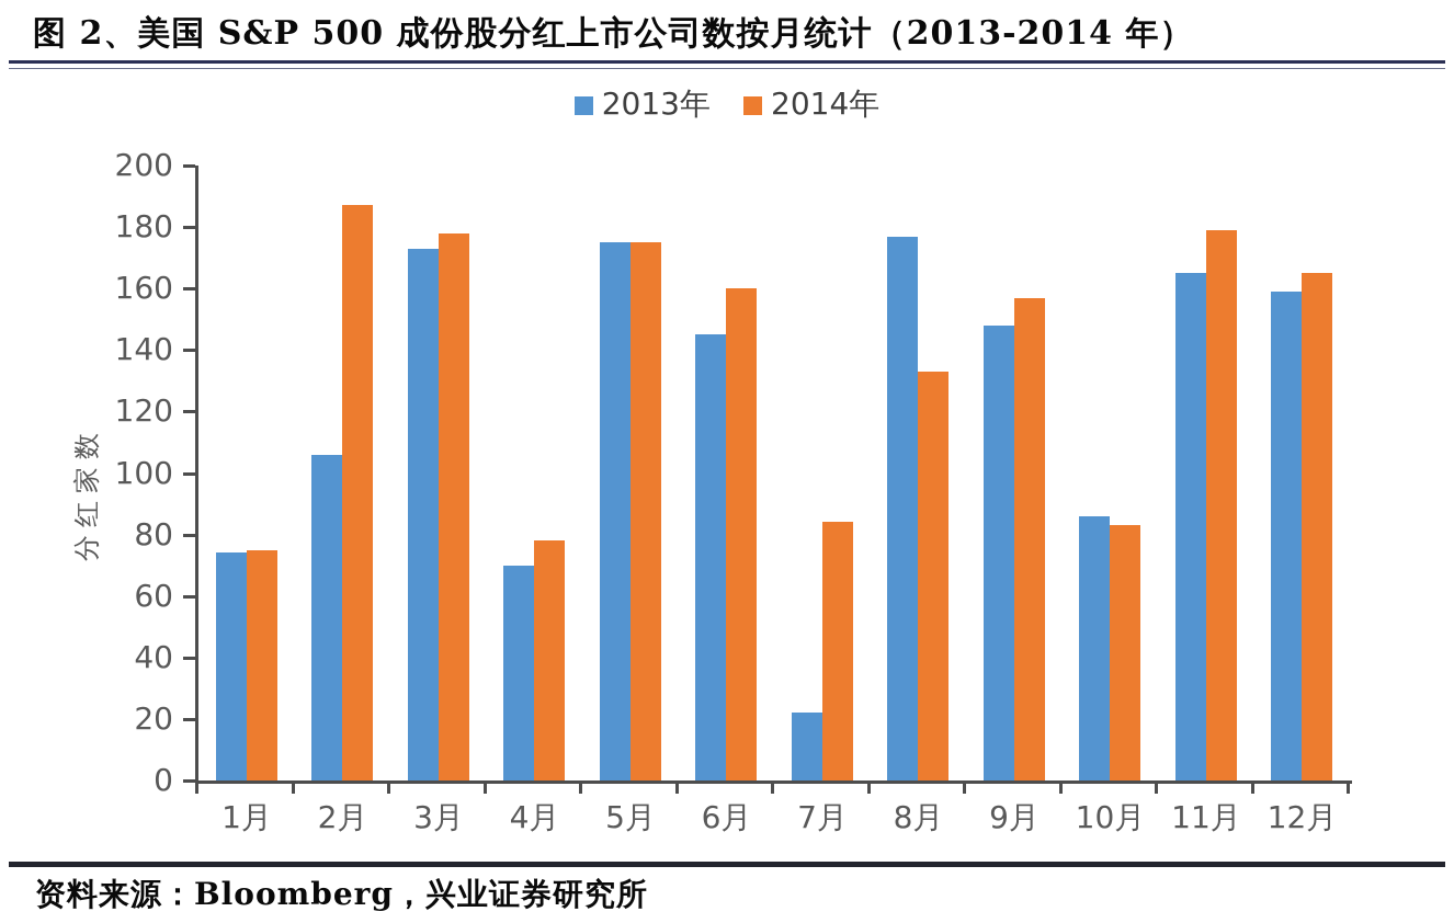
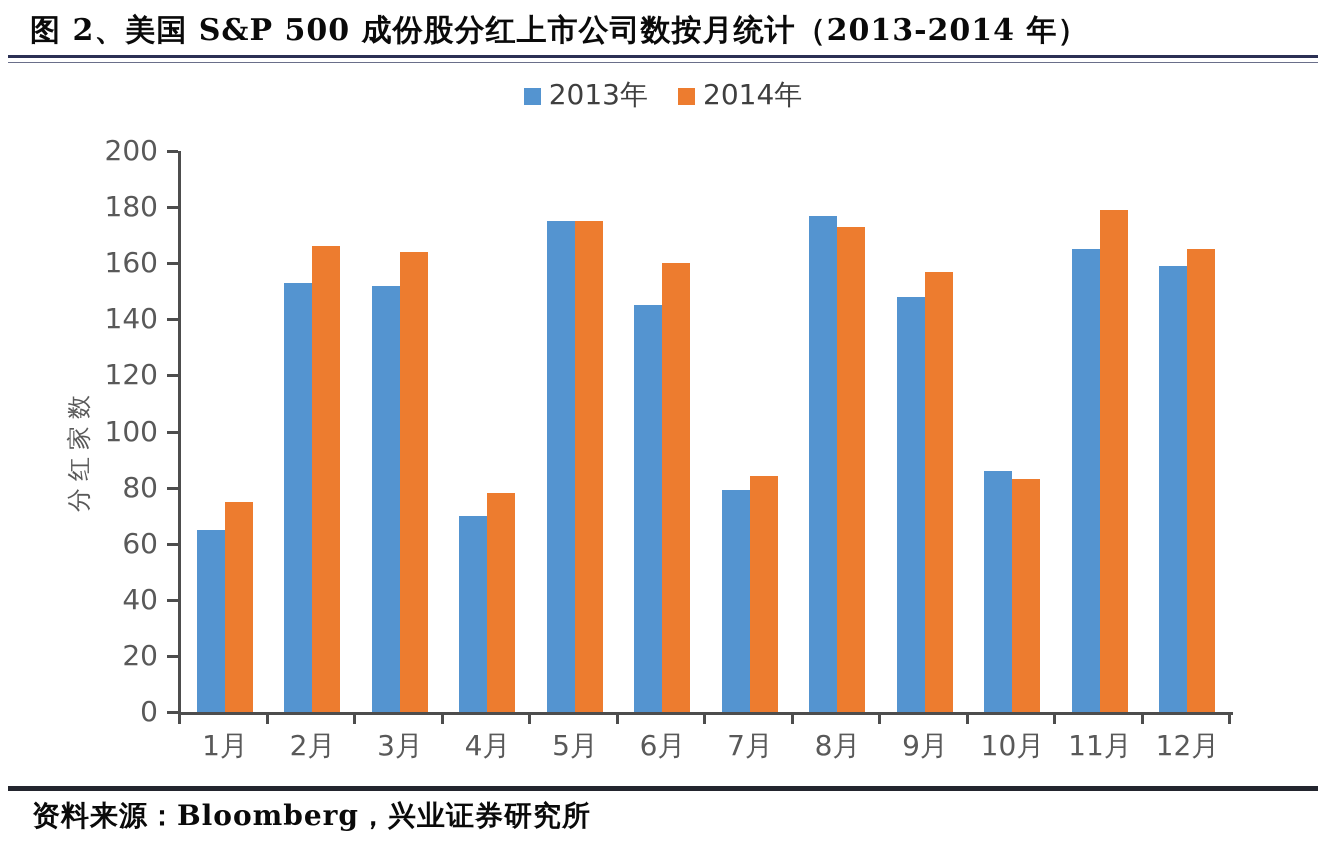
2013年/1月: 74 -> 65
2013年/2月: 106 -> 153
2014年/2月: 187 -> 166
2013年/3月: 173 -> 152
2014年/3月: 178 -> 164
2013年/7月: 22 -> 79
2014年/8月: 133 -> 173
